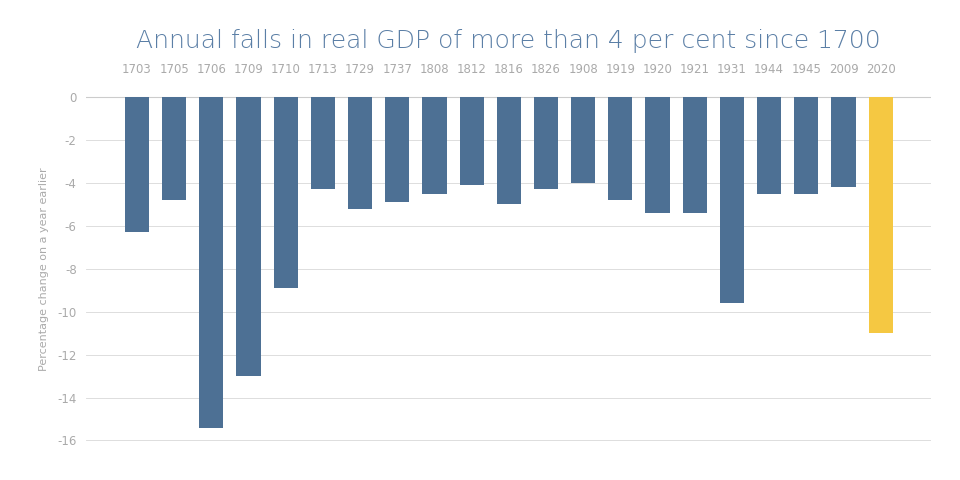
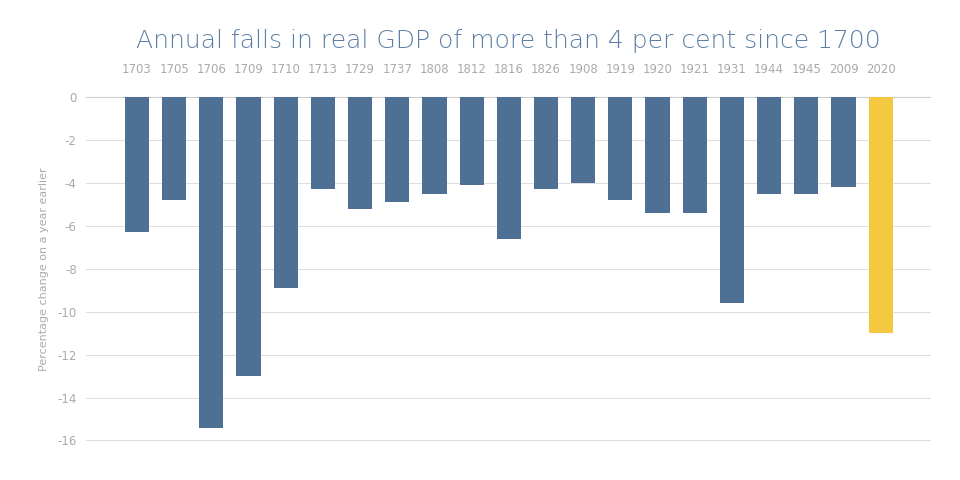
1816: -5.0 -> -6.6
